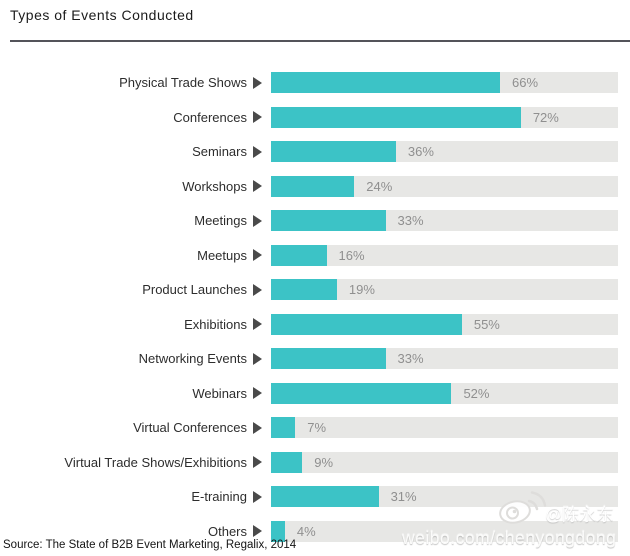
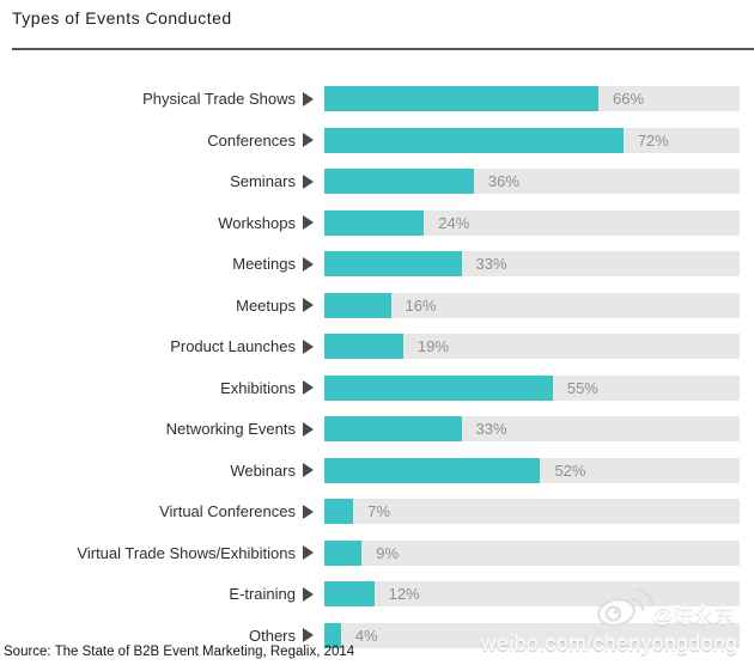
E-training: 31% -> 12%
